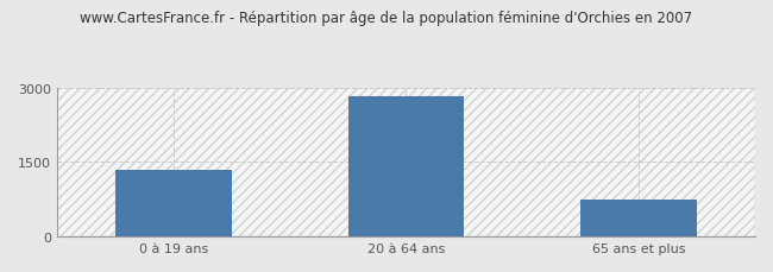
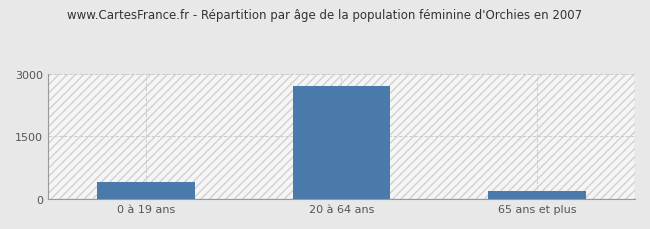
0 à 19 ans: 1350 -> 400
20 à 64 ans: 2830 -> 2700
65 ans et plus: 750 -> 200
